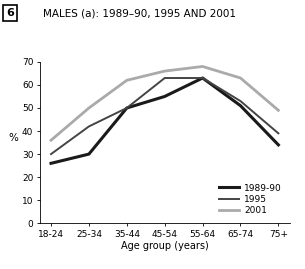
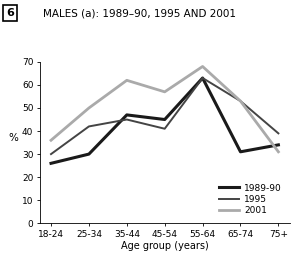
1989-90/35-44: 50 -> 47
1995/35-44: 50 -> 45
1989-90/45-54: 55 -> 45
1995/45-54: 63 -> 41
2001/45-54: 66 -> 57
1989-90/65-74: 51 -> 31
2001/65-74: 63 -> 53
2001/75+: 49 -> 31
